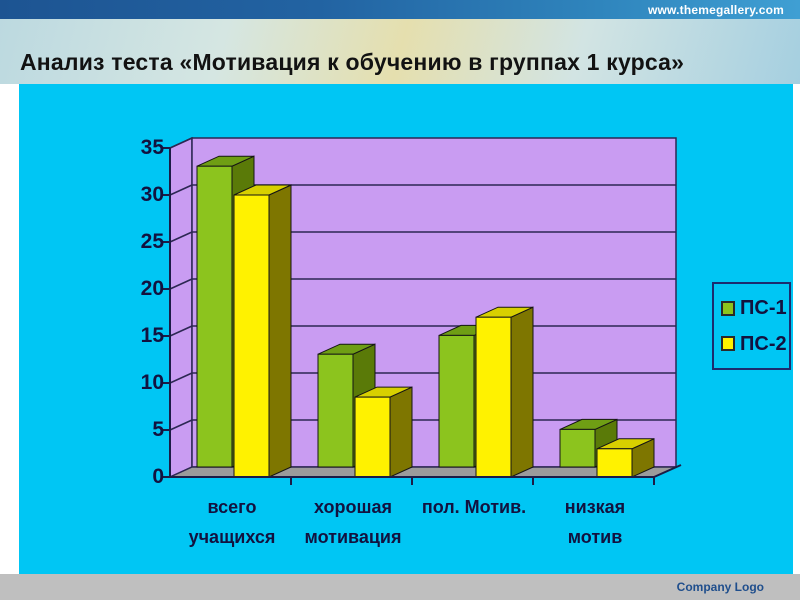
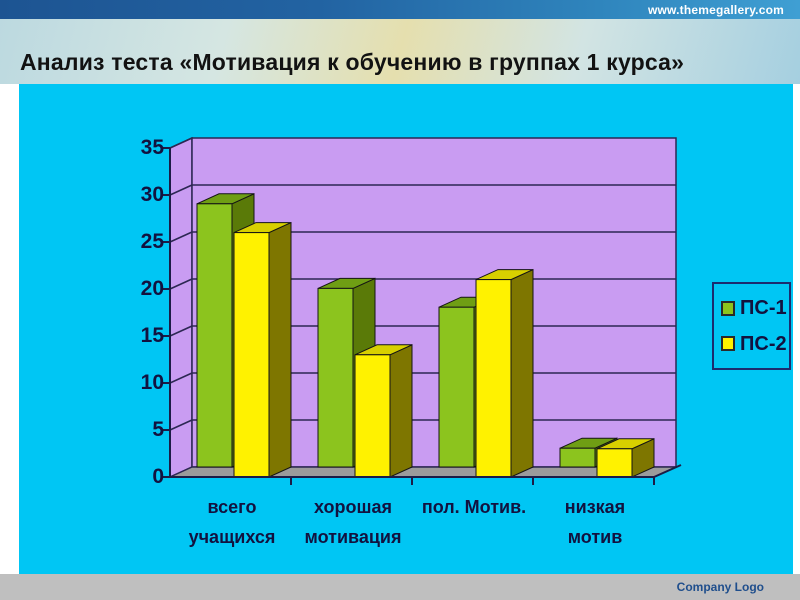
ПС-1/всего учащихся: 32 -> 28
ПС-2/всего учащихся: 30 -> 26
ПС-1/хорошая мотивация: 12 -> 19
ПС-2/хорошая мотивация: 8 -> 13
ПС-1/пол. Мотив.: 14 -> 17
ПС-2/пол. Мотив.: 17 -> 21
ПС-1/низкая мотив: 4 -> 2
